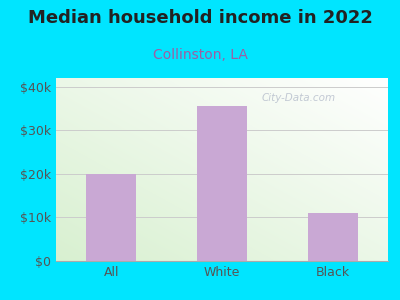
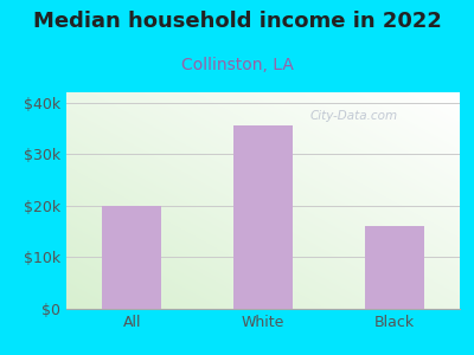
Black: $11.0k -> $16.0k
